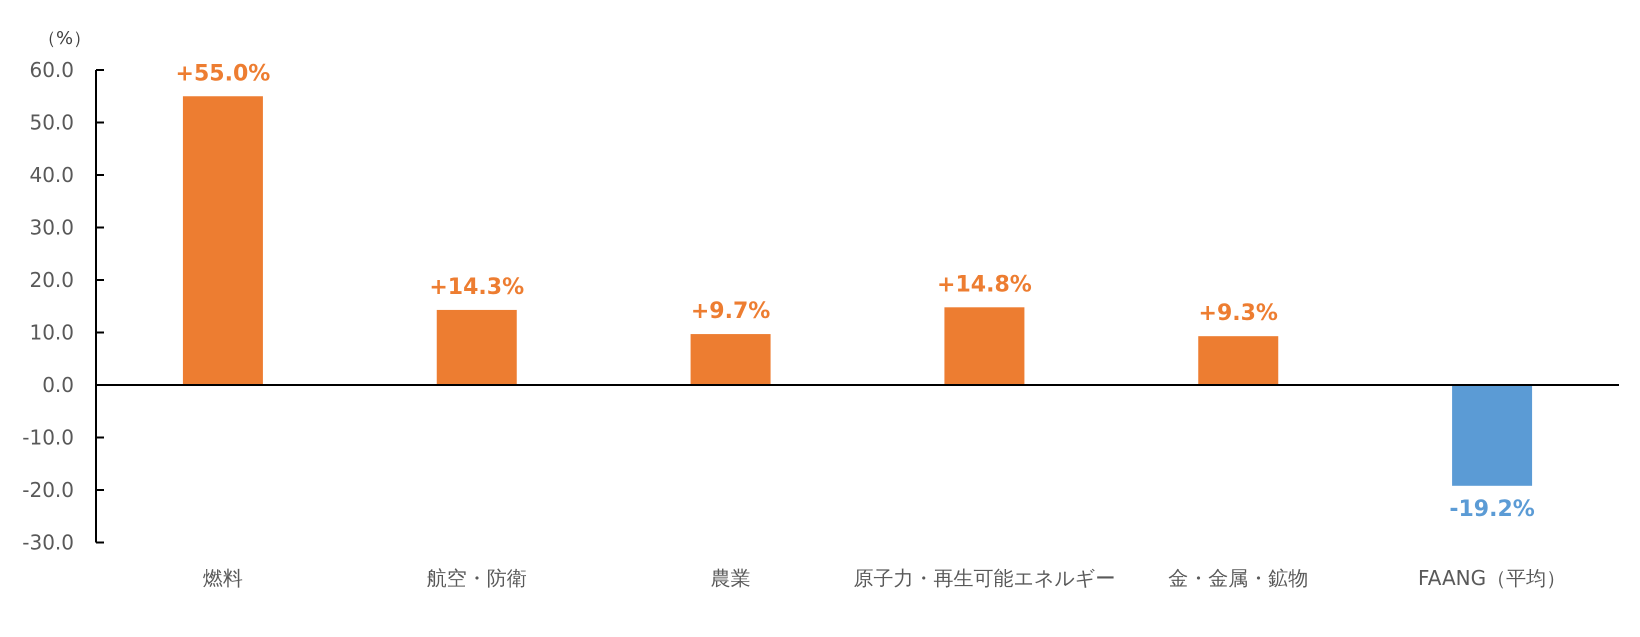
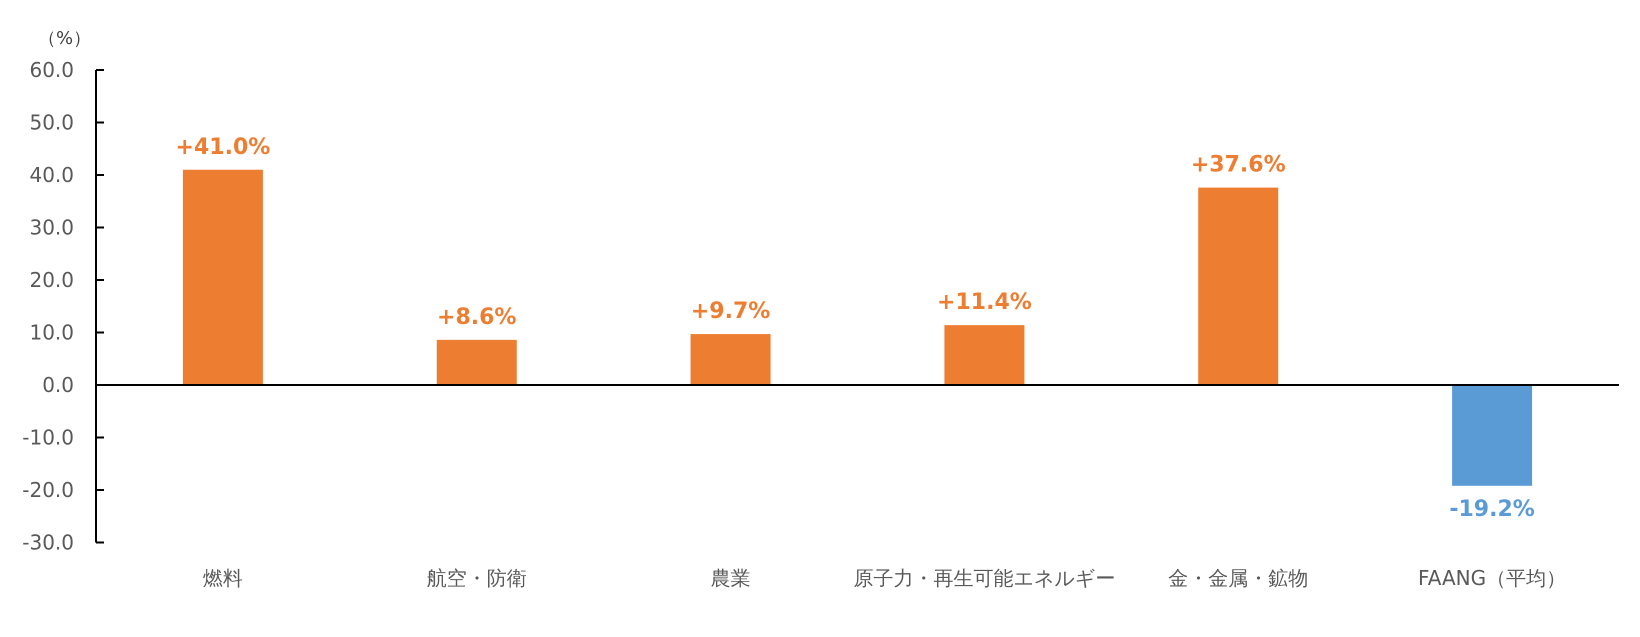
燃料: +55.0% -> +41.0%
航空・防衛: +14.3% -> +8.6%
原子力・再生可能エネルギー: +14.8% -> +11.4%
金・金属・鉱物: +9.3% -> +37.6%
